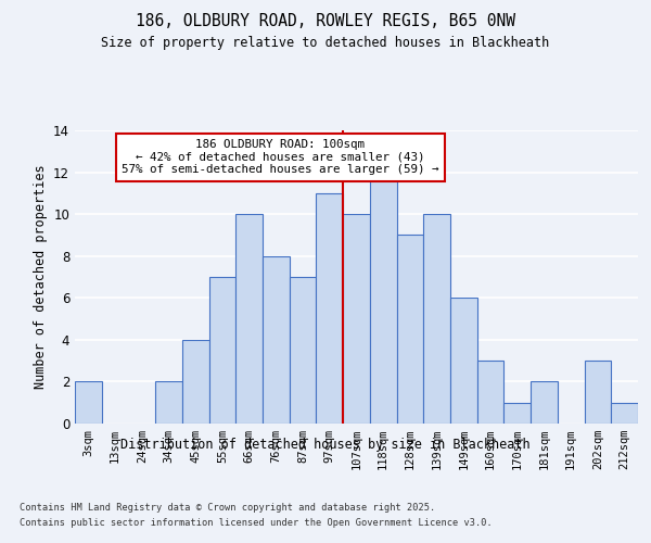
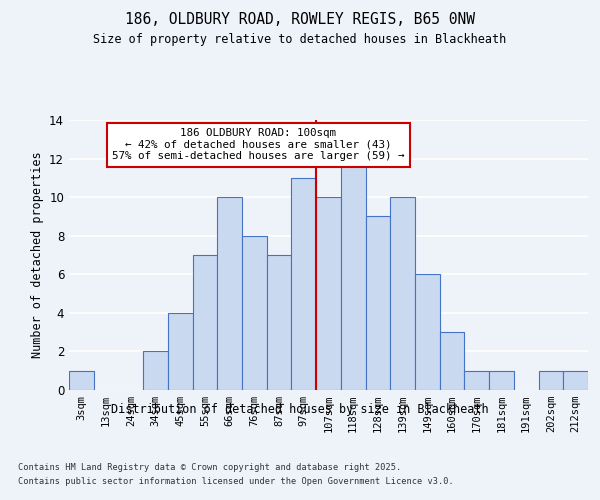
3sqm: 2 -> 1
181sqm: 2 -> 1
202sqm: 3 -> 1
